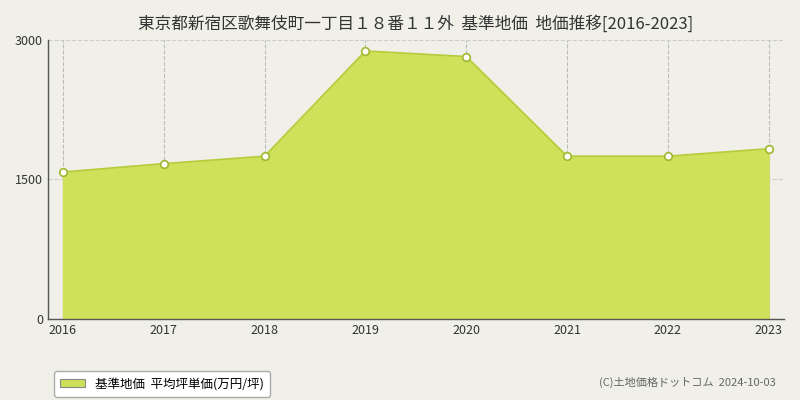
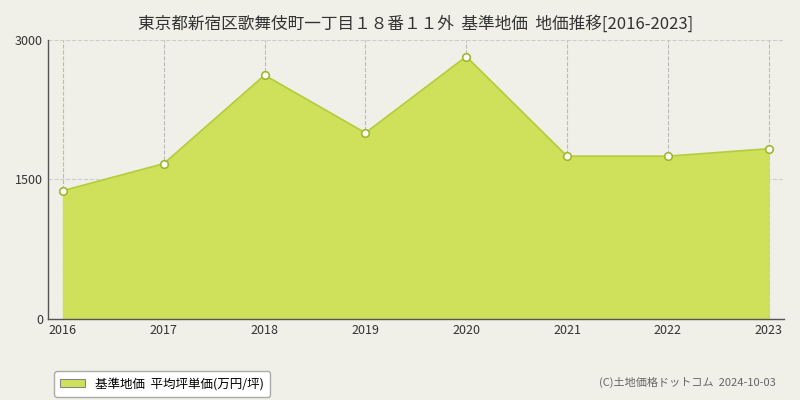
2016: 1580 -> 1380
2018: 1750 -> 2620
2019: 2880 -> 2000
